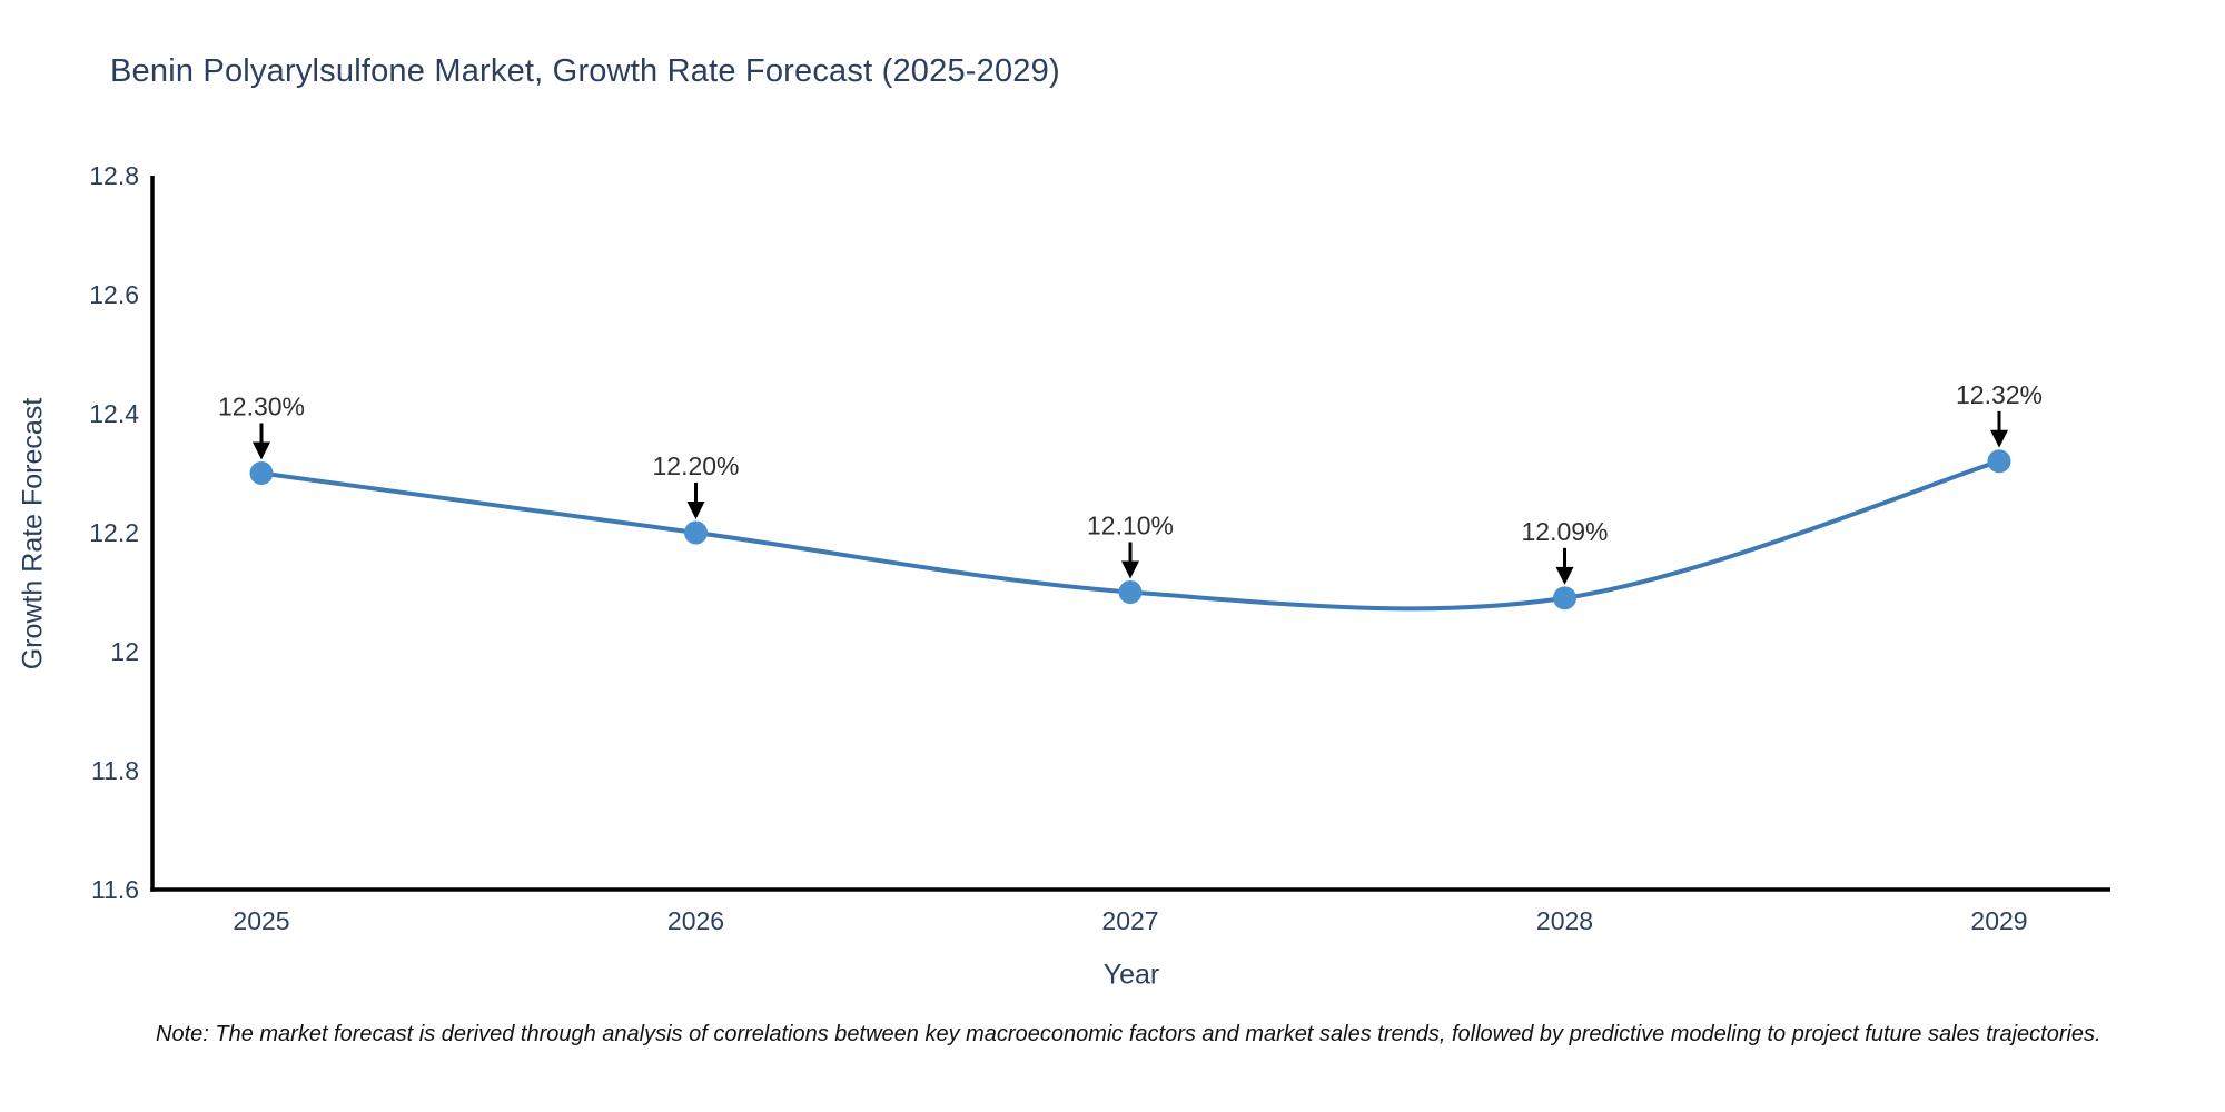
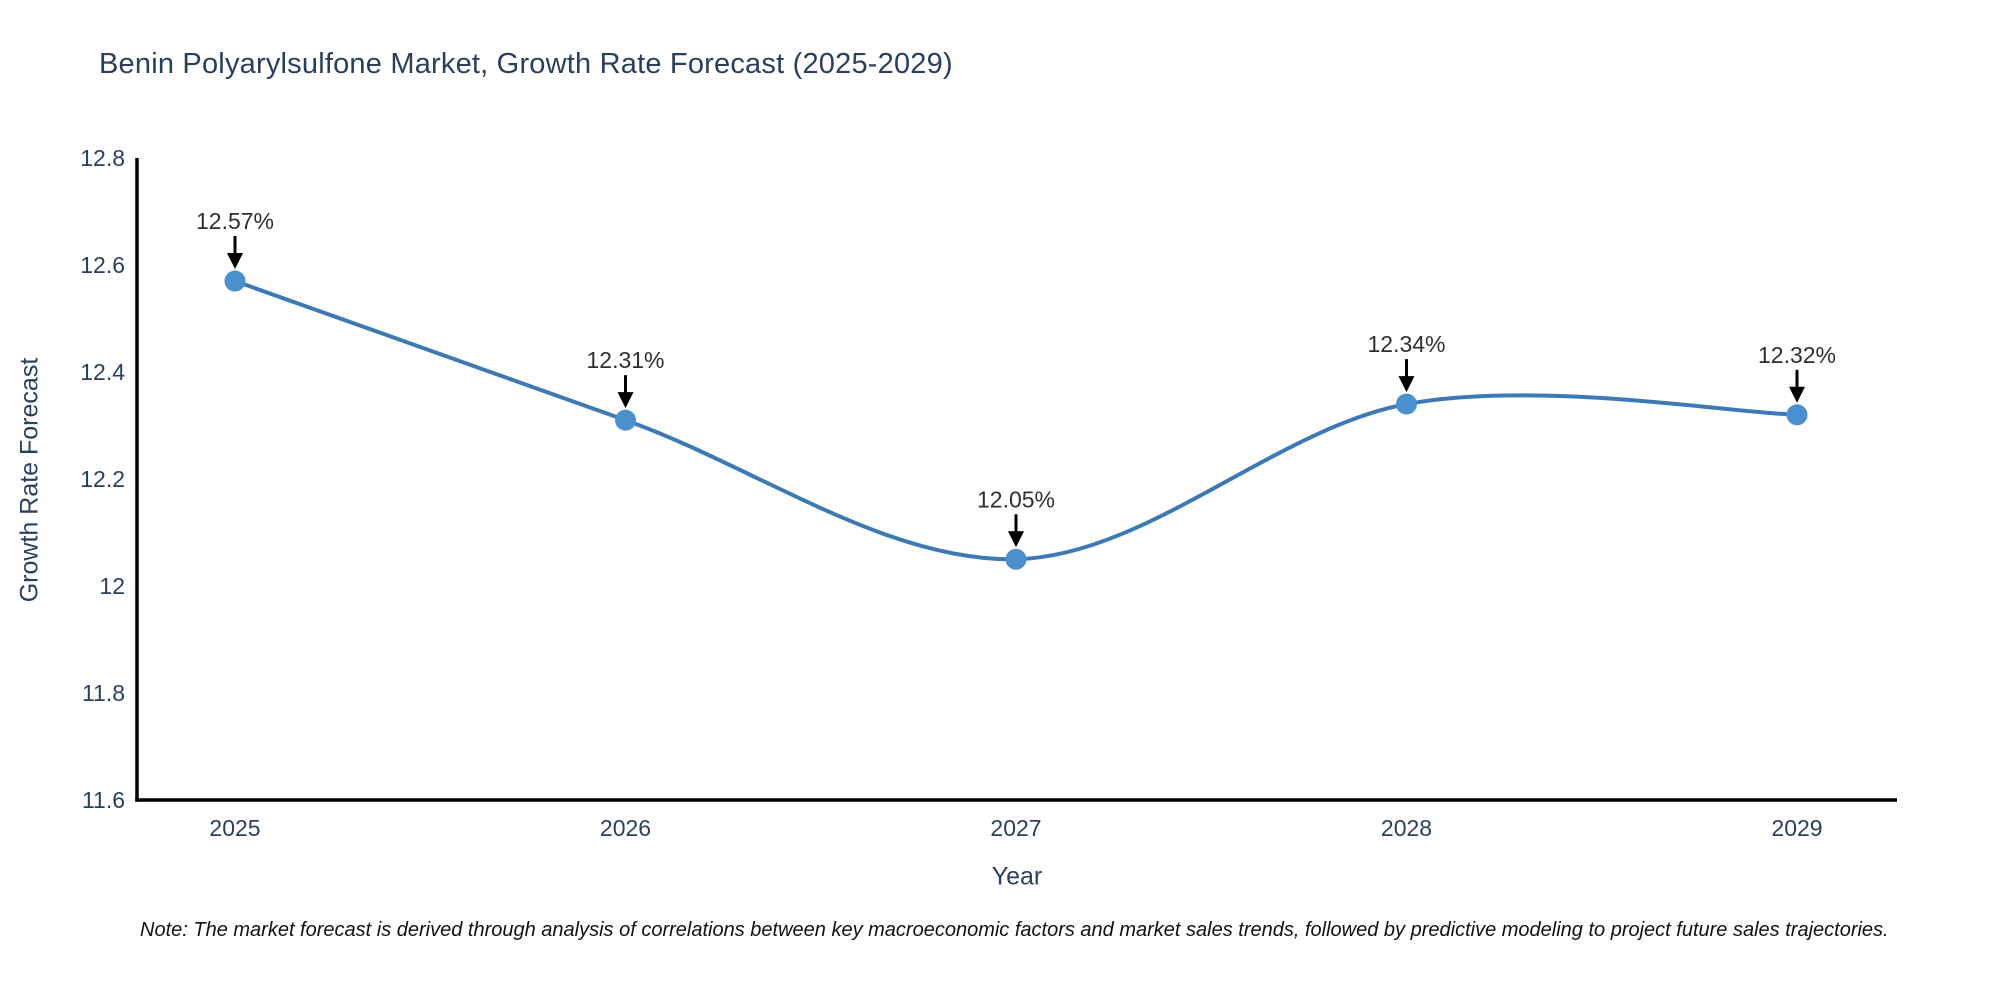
2025: 12.30% -> 12.57%
2026: 12.20% -> 12.31%
2027: 12.10% -> 12.05%
2028: 12.09% -> 12.34%
